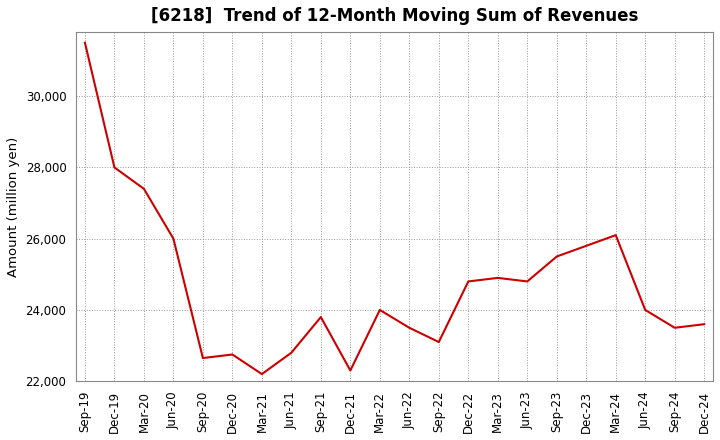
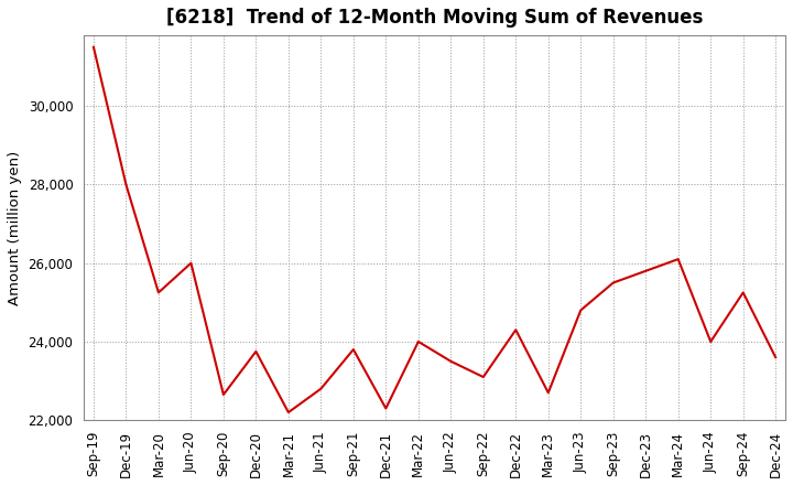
Mar-20: 27,400 -> 25,250
Dec-20: 22,750 -> 23,750
Dec-22: 24,800 -> 24,300
Mar-23: 24,900 -> 22,700
Sep-24: 23,500 -> 25,250
